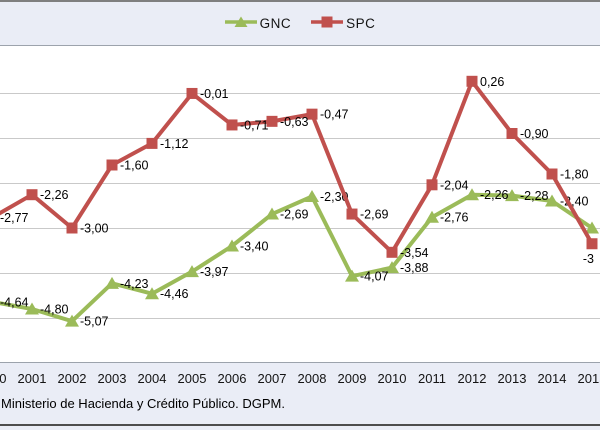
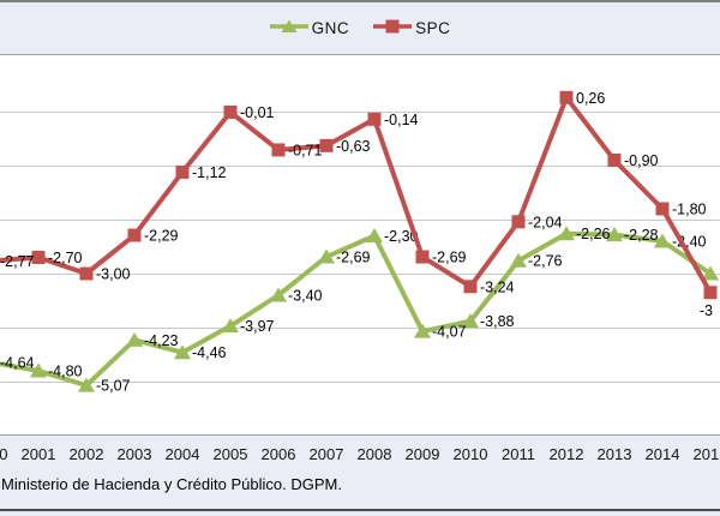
SPC/2001: -2,26 -> -2,70
SPC/2003: -1,60 -> -2,29
SPC/2008: -0,47 -> -0,14
SPC/2010: -3,54 -> -3,24
